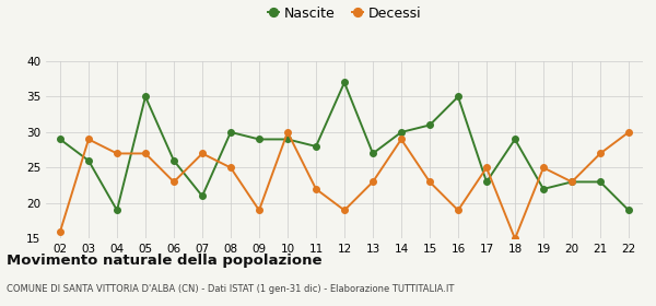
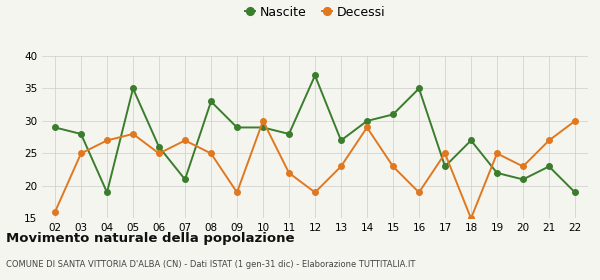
Nascite/03: 26 -> 28
Decessi/03: 29 -> 25
Decessi/05: 27 -> 28
Decessi/06: 23 -> 25
Nascite/08: 30 -> 33
Nascite/18: 29 -> 27
Nascite/20: 23 -> 21
